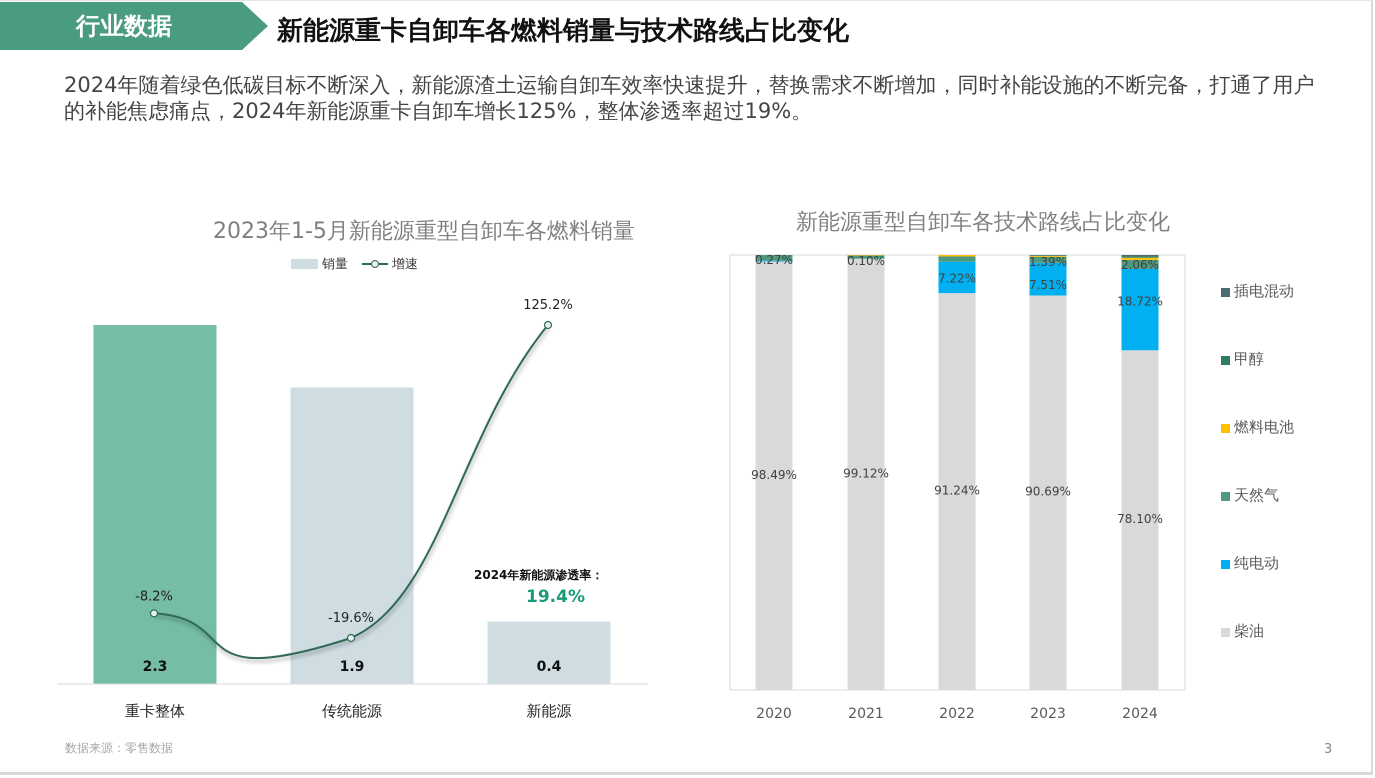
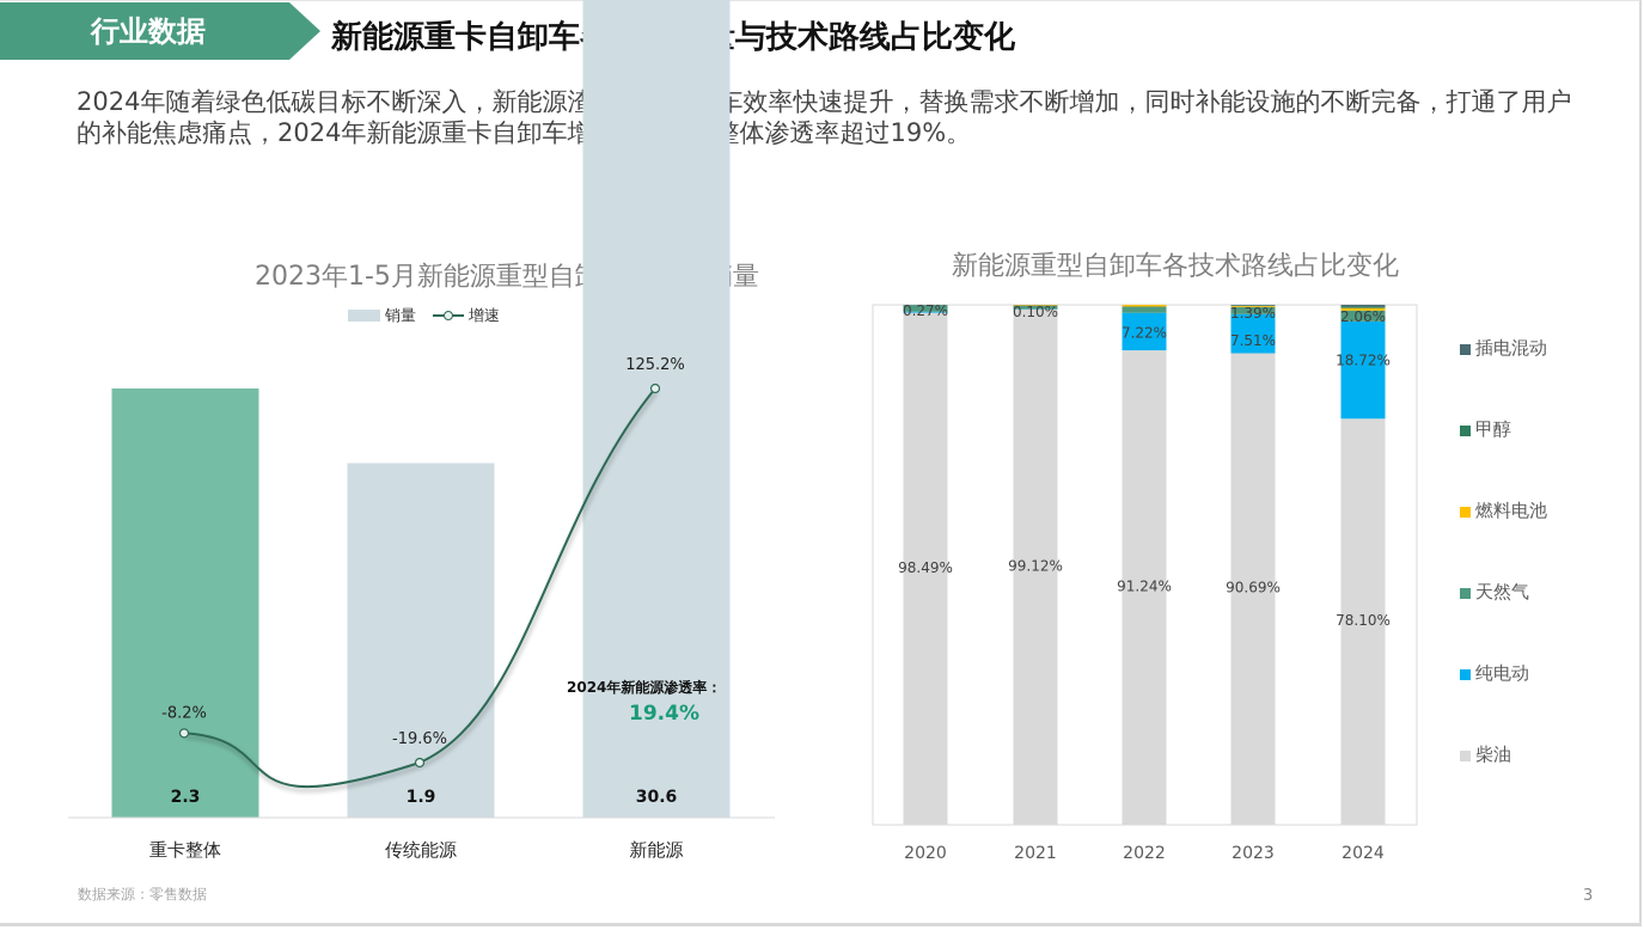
2023年1-5月新能源重型自卸车各燃料销量/销量/新能源: 0.4 -> 30.6
